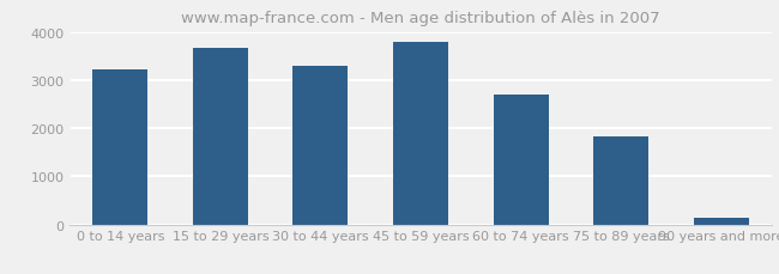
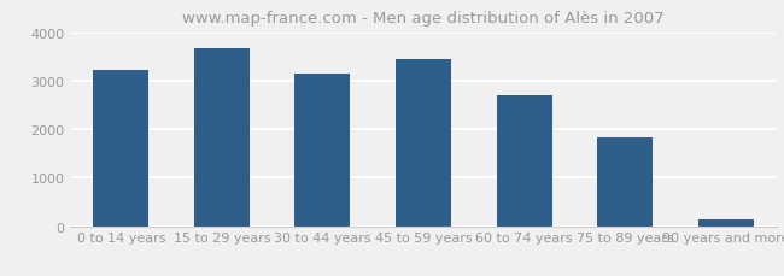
30 to 44 years: 3300 -> 3150
45 to 59 years: 3800 -> 3450
